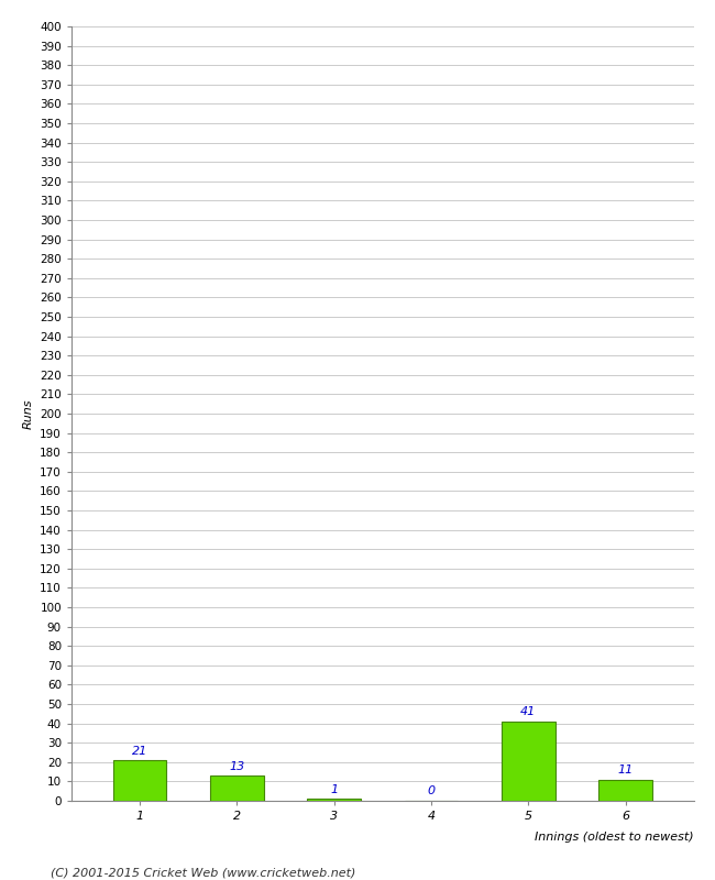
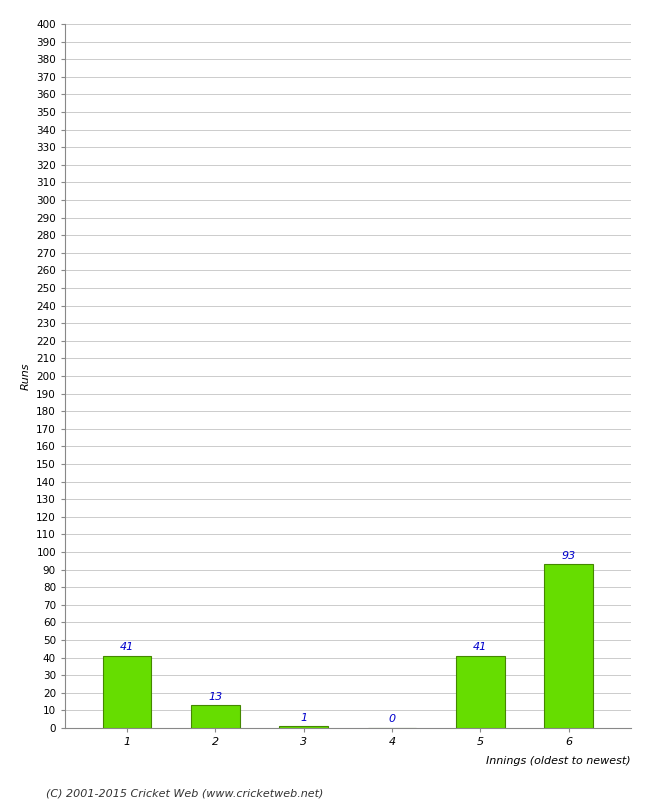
1: 21 -> 41
6: 11 -> 93
